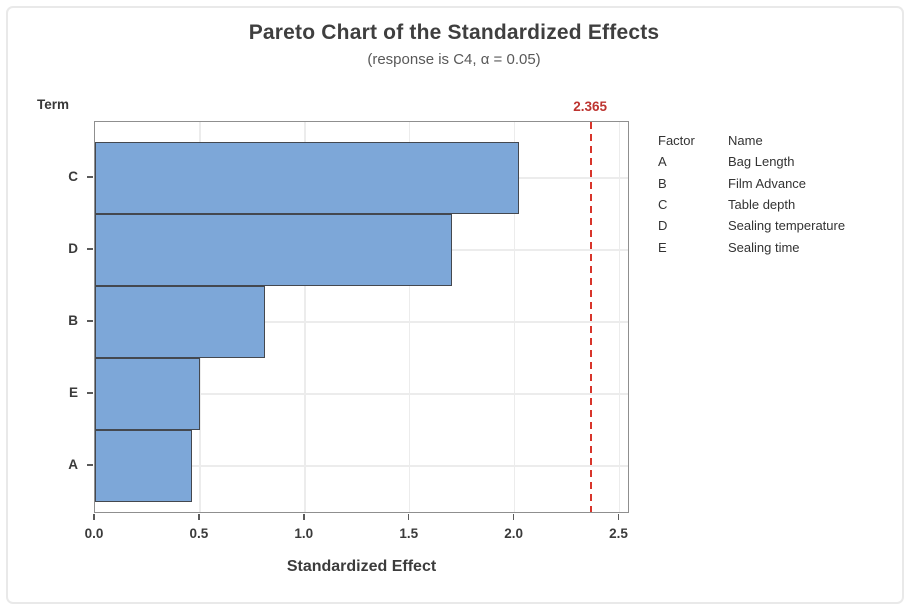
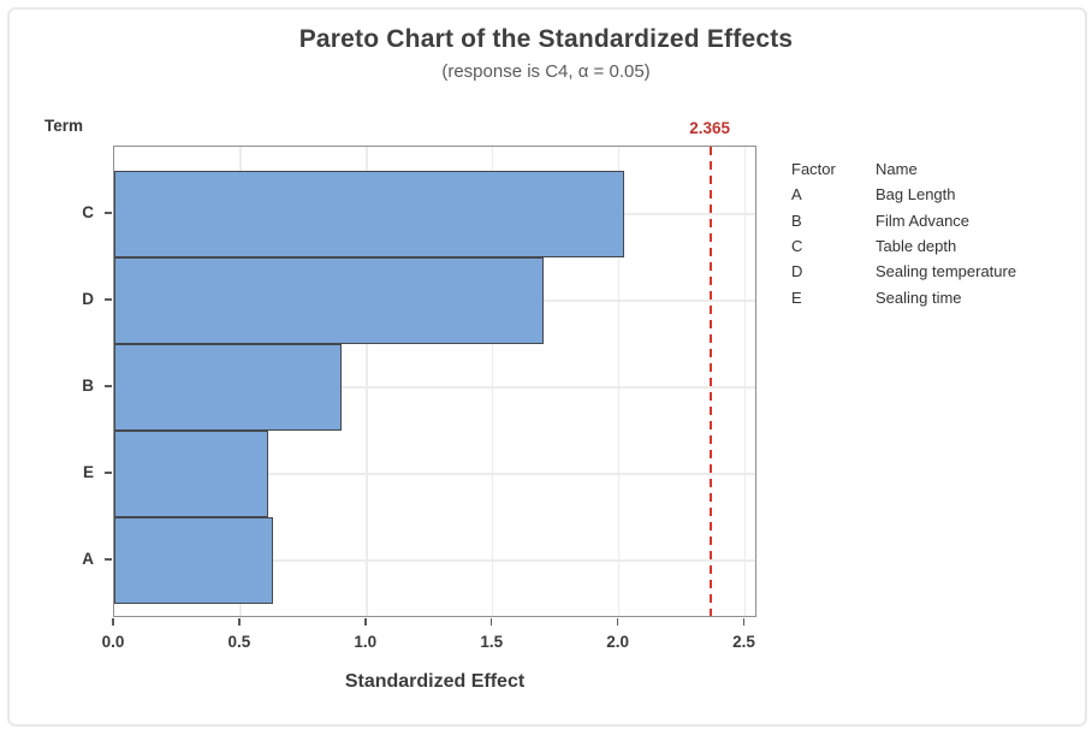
B: 0.81 -> 0.90
E: 0.50 -> 0.61
A: 0.46 -> 0.63
